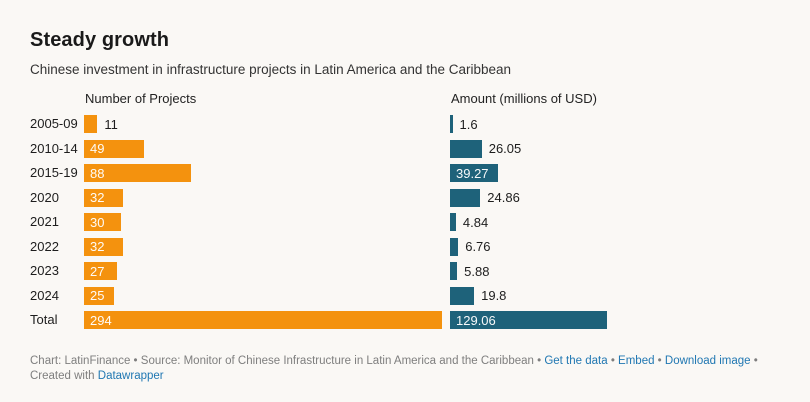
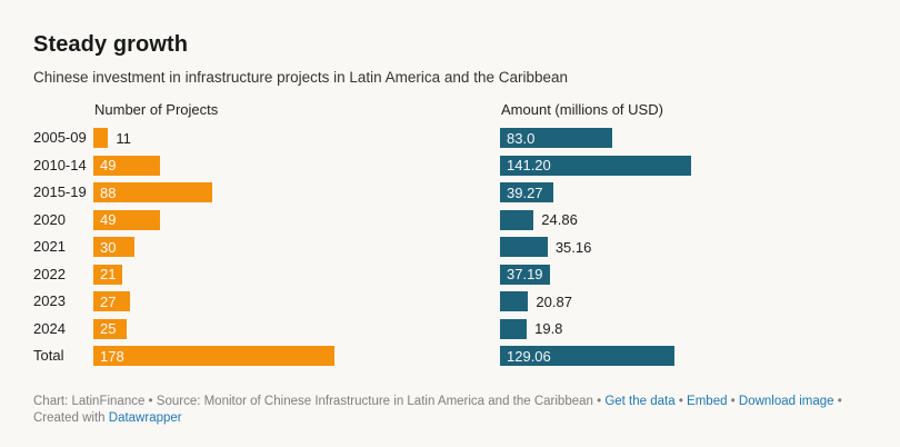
Amount (millions of USD)/2005-09: 1.6 -> 83.0
Amount (millions of USD)/2010-14: 26.05 -> 141.20
Number of Projects/2020: 32 -> 49
Amount (millions of USD)/2021: 4.84 -> 35.16
Number of Projects/2022: 32 -> 21
Amount (millions of USD)/2022: 6.76 -> 37.19
Amount (millions of USD)/2023: 5.88 -> 20.87
Number of Projects/Total: 294 -> 178
